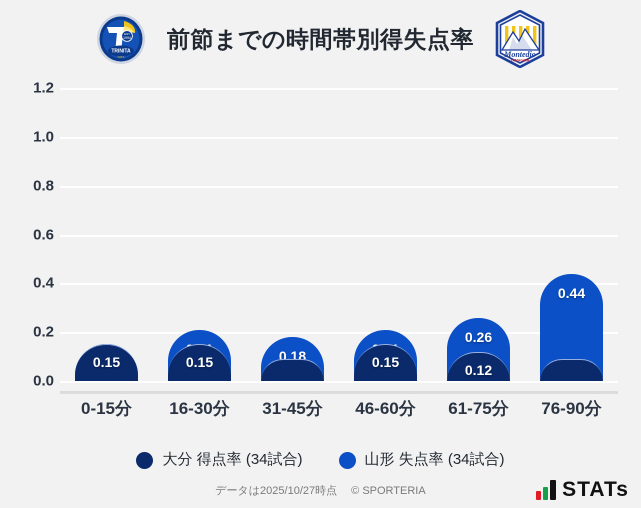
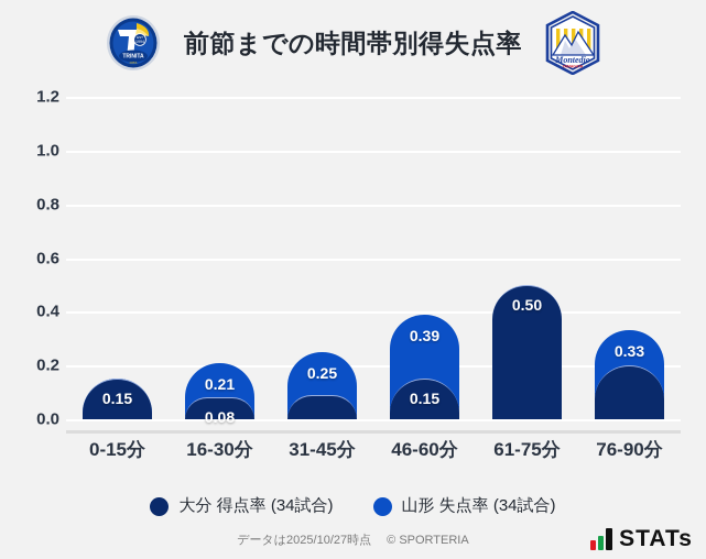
大分 得点率 (34試合)/16-30分: 0.15 -> 0.08
山形 失点率 (34試合)/31-45分: 0.18 -> 0.25
山形 失点率 (34試合)/46-60分: 0.21 -> 0.39
大分 得点率 (34試合)/61-75分: 0.12 -> 0.50
大分 得点率 (34試合)/76-90分: 0.09 -> 0.20
山形 失点率 (34試合)/76-90分: 0.44 -> 0.33
